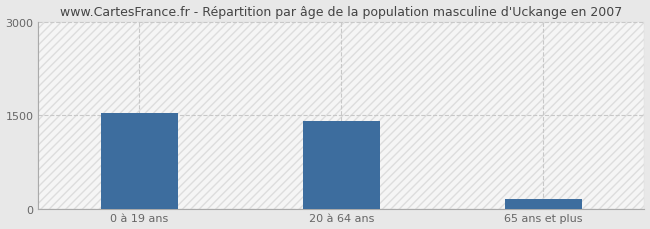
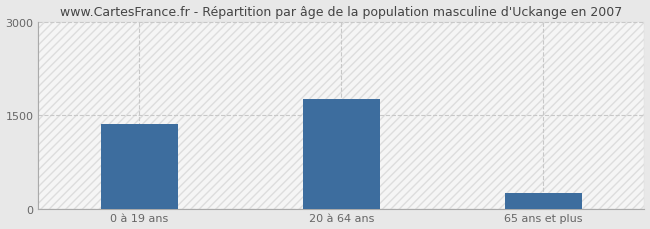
0 à 19 ans: 1540 -> 1350
20 à 64 ans: 1400 -> 1750
65 ans et plus: 160 -> 250
